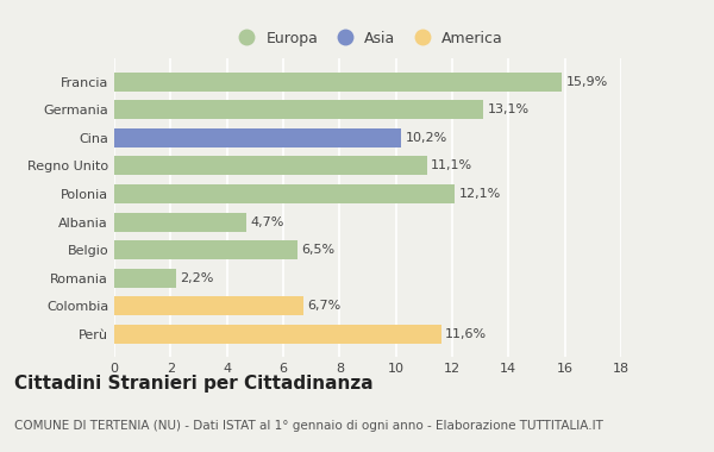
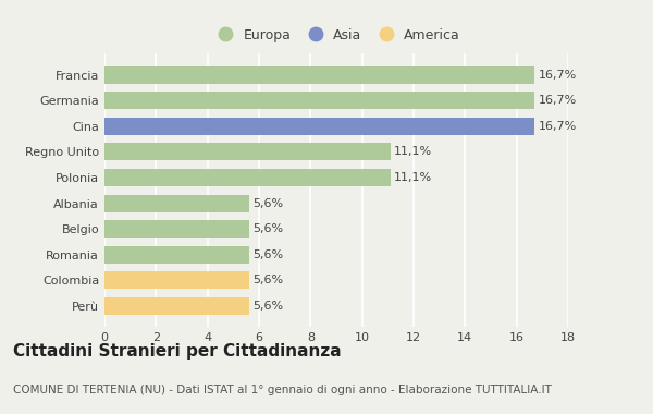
Francia: 15,9% -> 16,7%
Germania: 13,1% -> 16,7%
Cina: 10,2% -> 16,7%
Polonia: 12,1% -> 11,1%
Albania: 4,7% -> 5,6%
Belgio: 6,5% -> 5,6%
Romania: 2,2% -> 5,6%
Colombia: 6,7% -> 5,6%
Perù: 11,6% -> 5,6%
